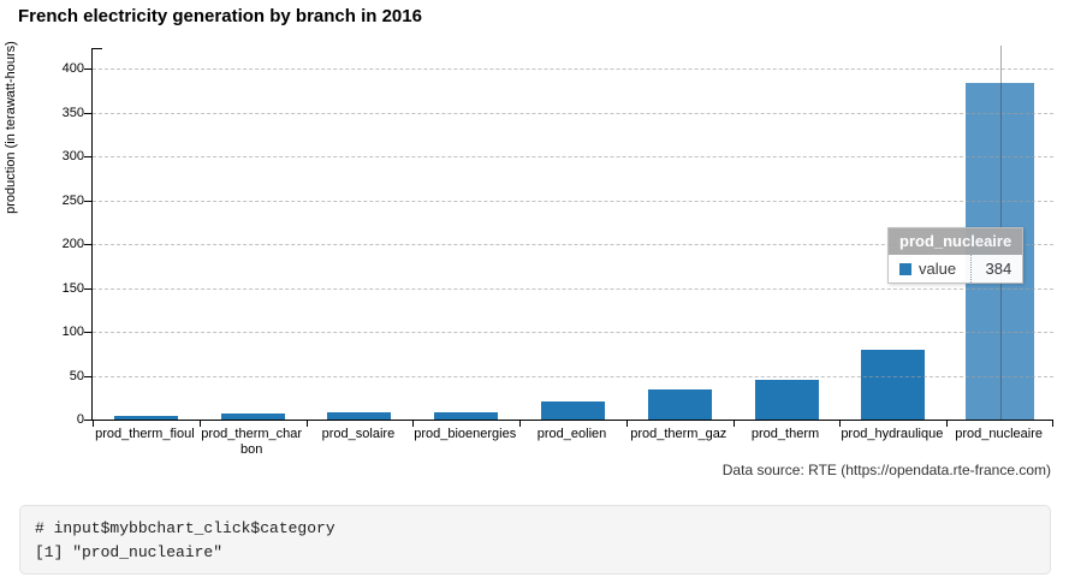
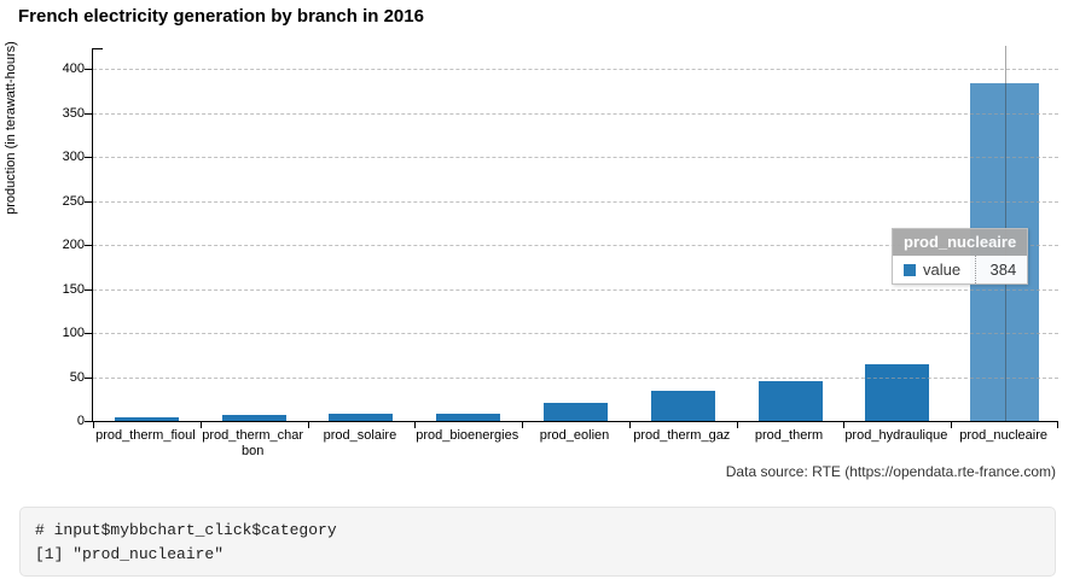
prod_hydraulique: 80 -> 60
